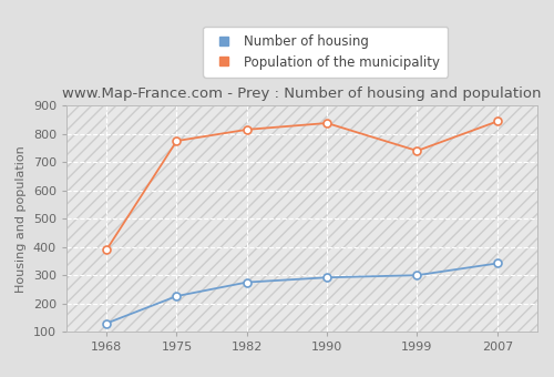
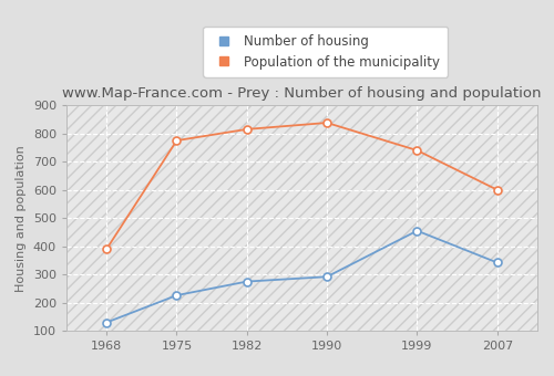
Number of housing/1999: 300 -> 455
Population of the municipality/2007: 844 -> 600
